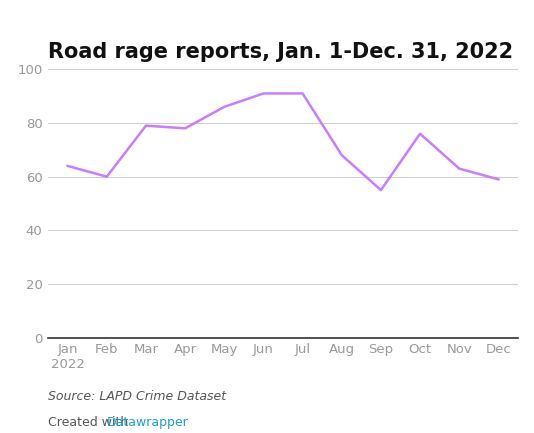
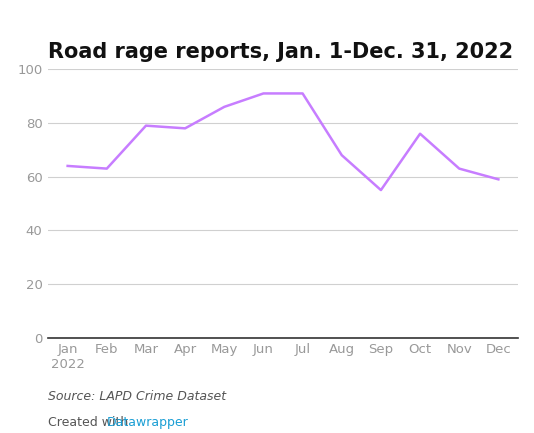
Feb: 60 -> 63
